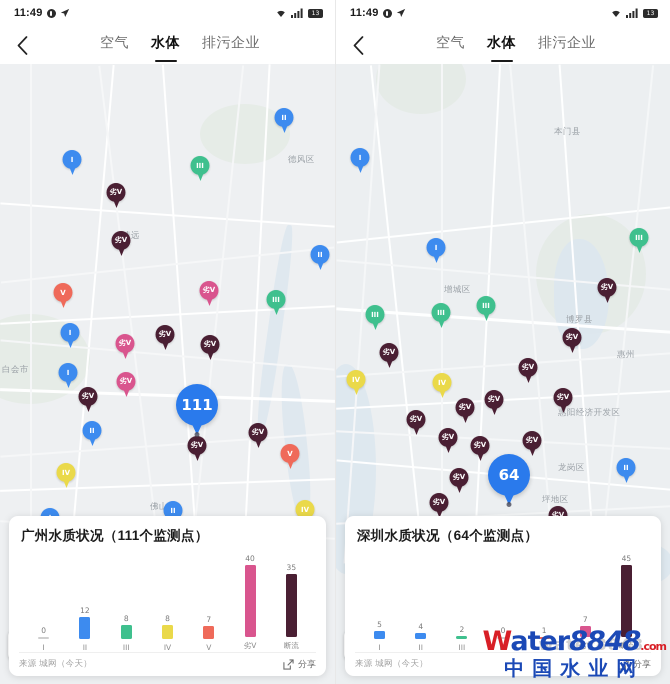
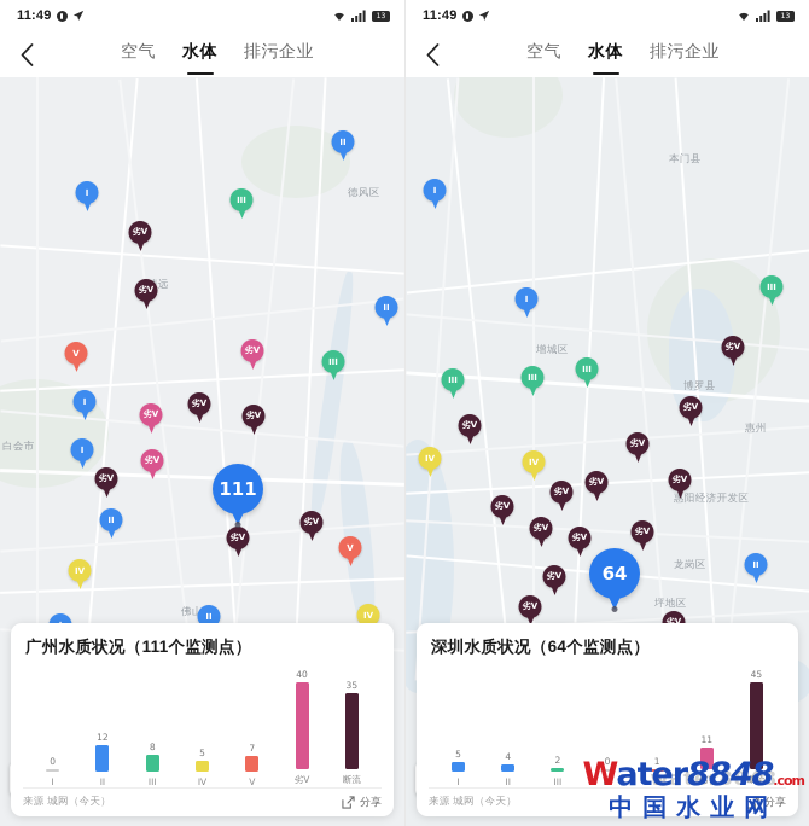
广州水质状况（111个监测点）/IV: 8 -> 5
深圳水质状况（64个监测点）/劣V: 7 -> 11
